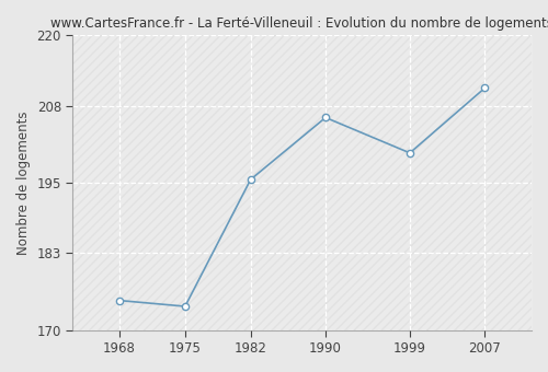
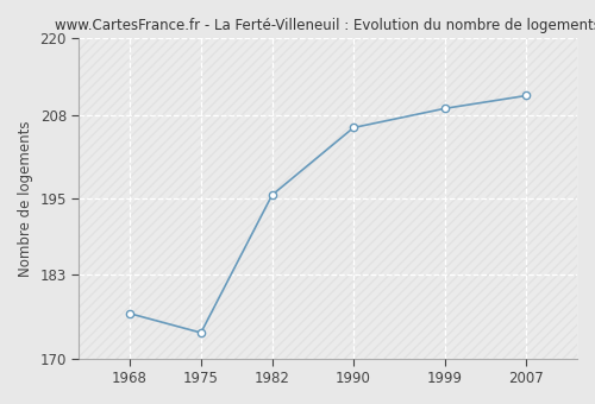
1968: 175.0 -> 177.0
1999: 200.0 -> 209.0
